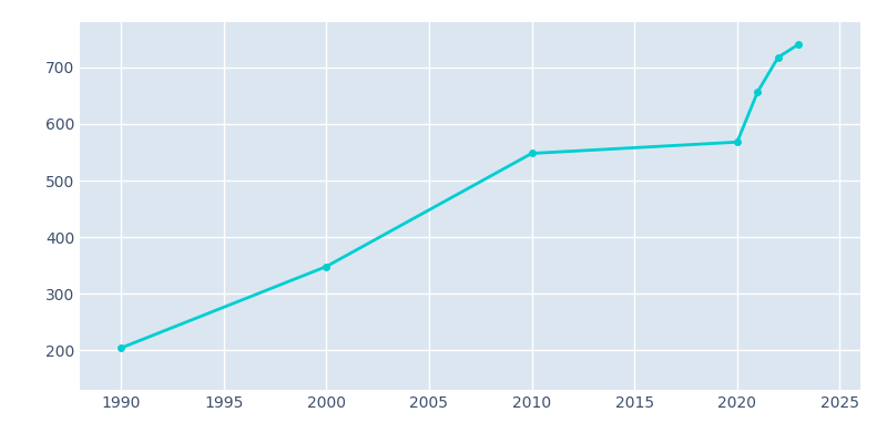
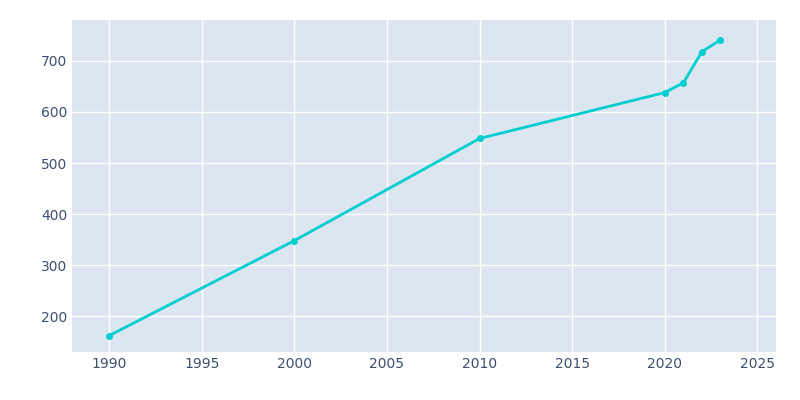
1990: 204 -> 162
2020: 568 -> 638
